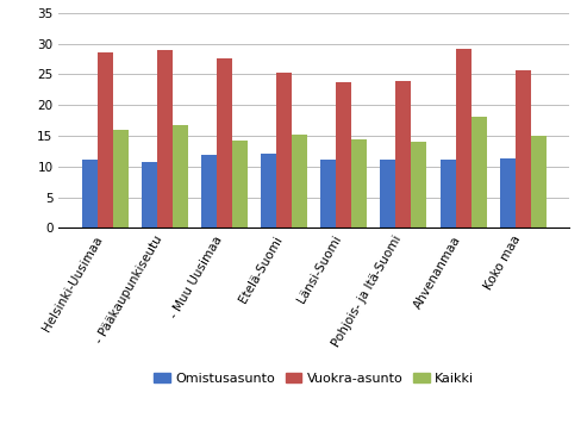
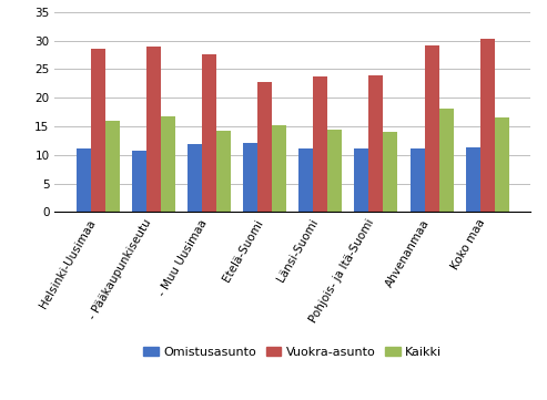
Vuokra-asunto/Etelä-Suomi: 25.2 -> 22.8
Vuokra-asunto/Koko maa: 25.6 -> 30.4
Kaikki/Koko maa: 15.0 -> 16.6
